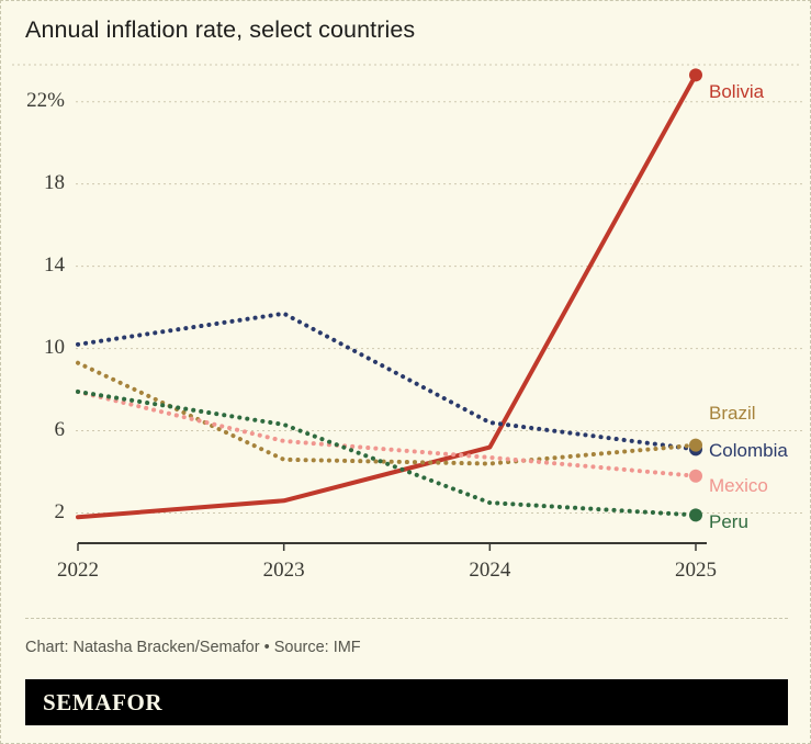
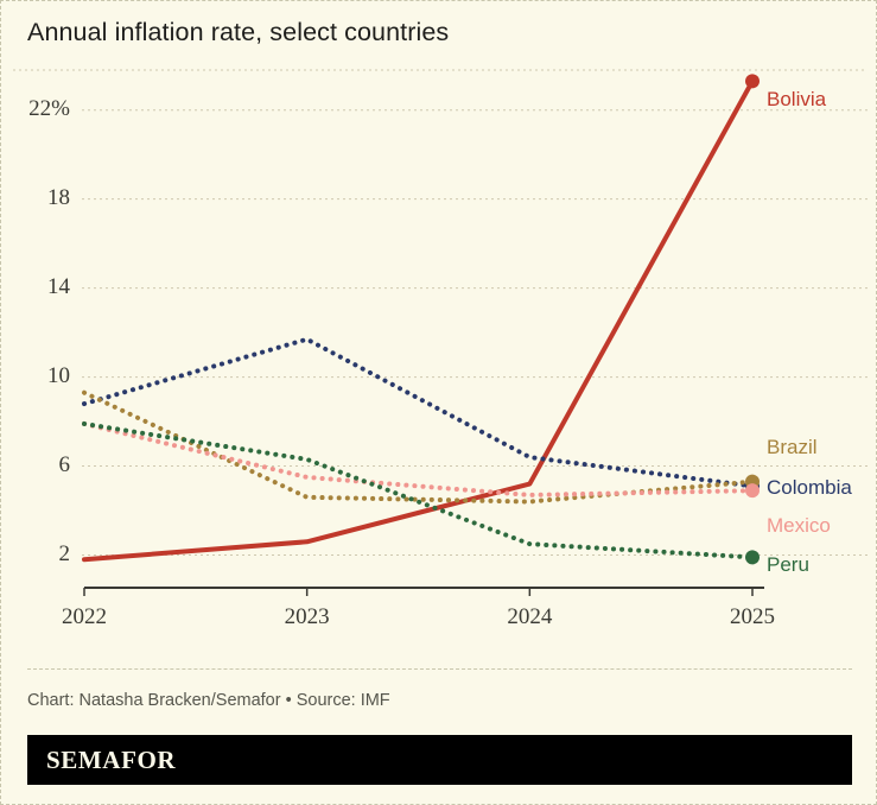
Colombia/2022: 10.2% -> 8.8%
Mexico/2025: 3.8% -> 4.9%
